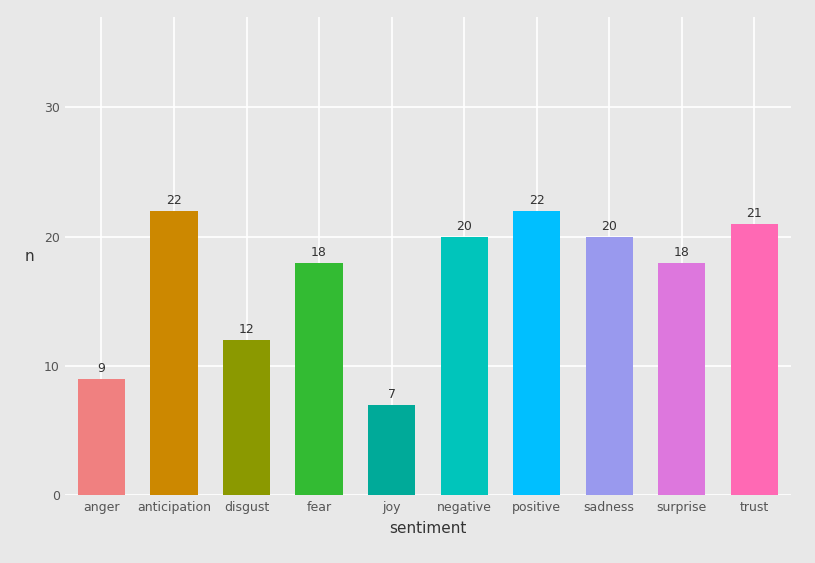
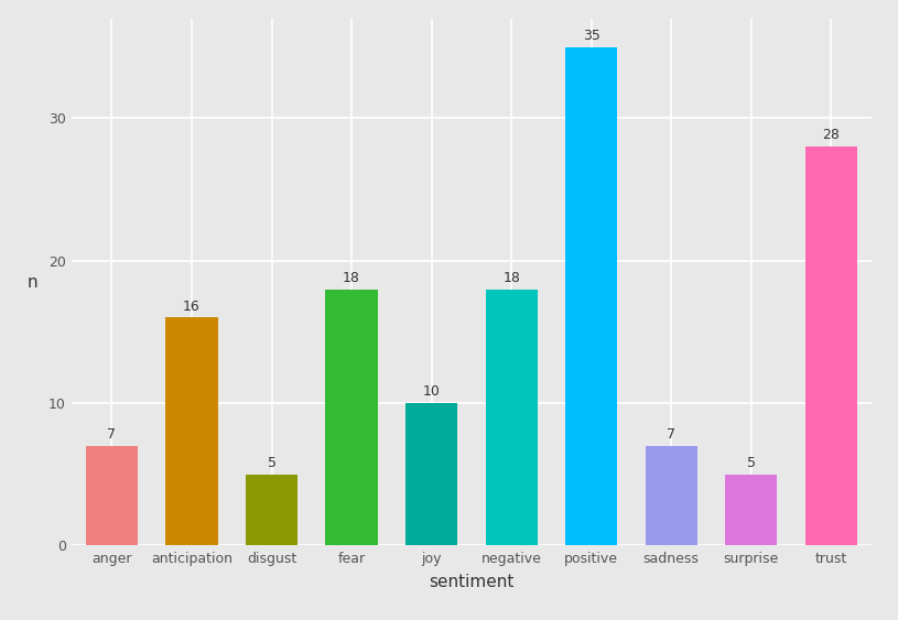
anger: 9 -> 7
anticipation: 22 -> 16
disgust: 12 -> 5
joy: 7 -> 10
negative: 20 -> 18
positive: 22 -> 35
sadness: 20 -> 7
surprise: 18 -> 5
trust: 21 -> 28
